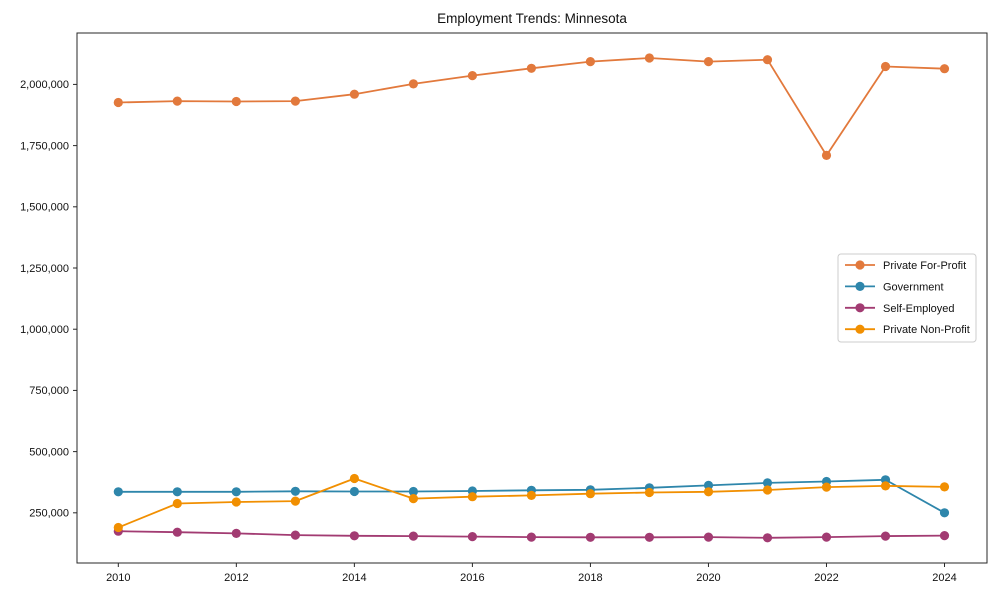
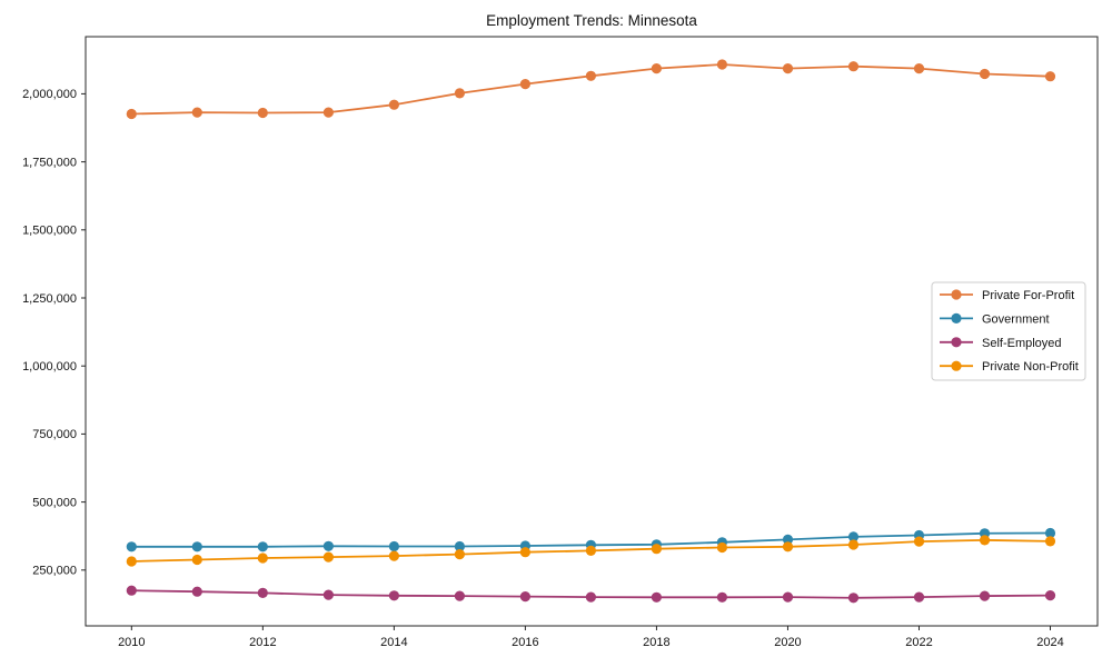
Private Non-Profit/2010: 190000 -> 280000
Private Non-Profit/2014: 390000 -> 300000
Private For-Profit/2022: 1710000 -> 2090000
Government/2024: 250000 -> 390000
